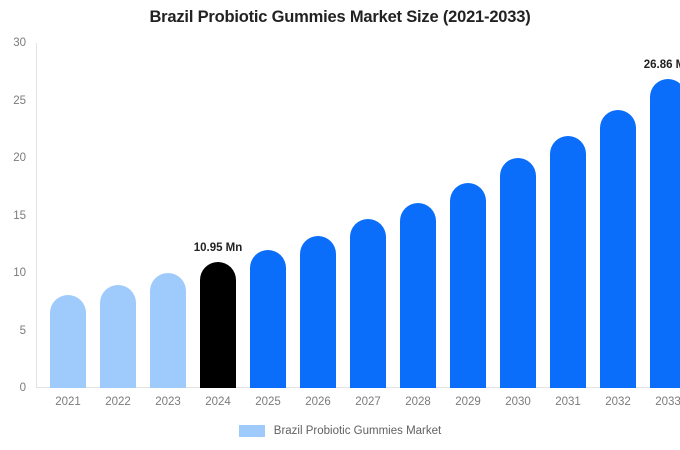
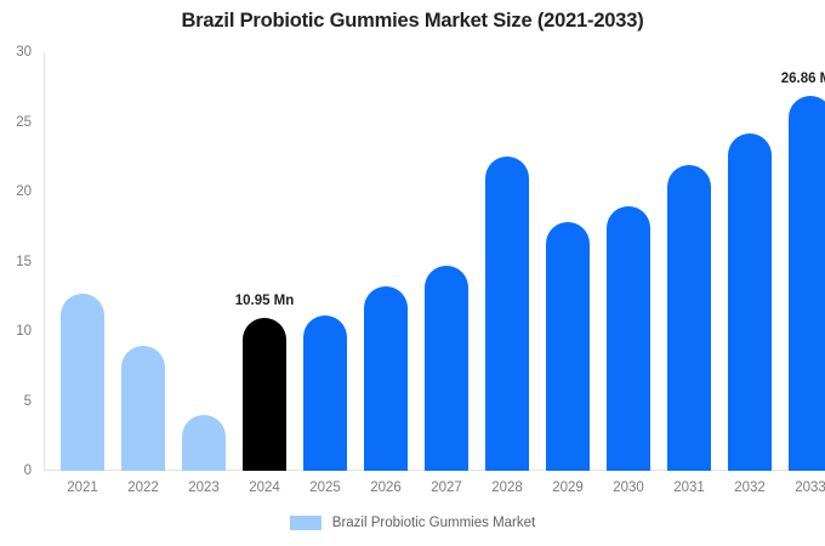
2021: 8.1 -> 12.7
2023: 10.0 -> 4.0
2025: 12.0 -> 11.1
2028: 16.1 -> 22.5
2030: 20.0 -> 19.0
